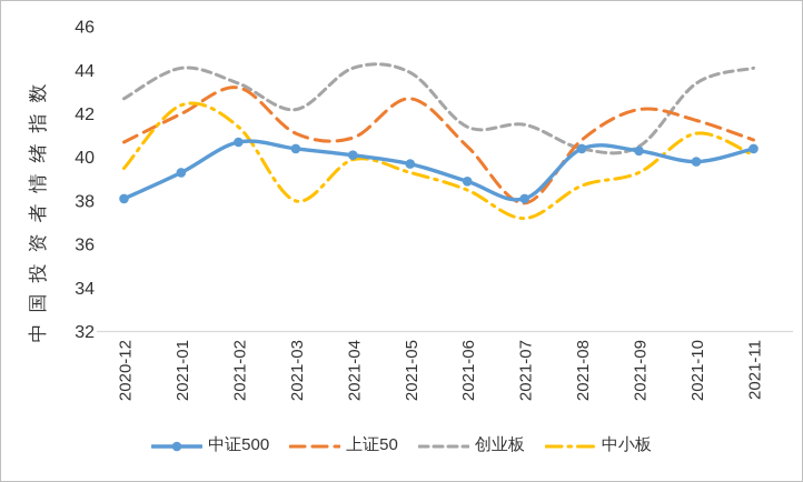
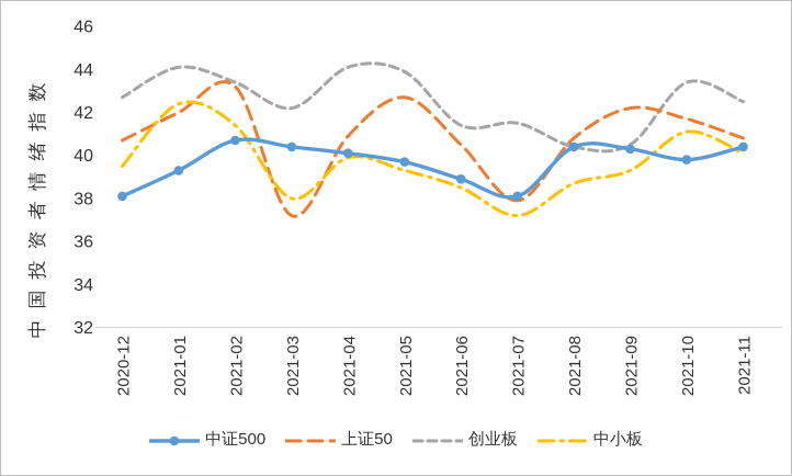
上证50/2021-03: 41.1 -> 37.2
创业板/2021-11: 44.1 -> 42.5
